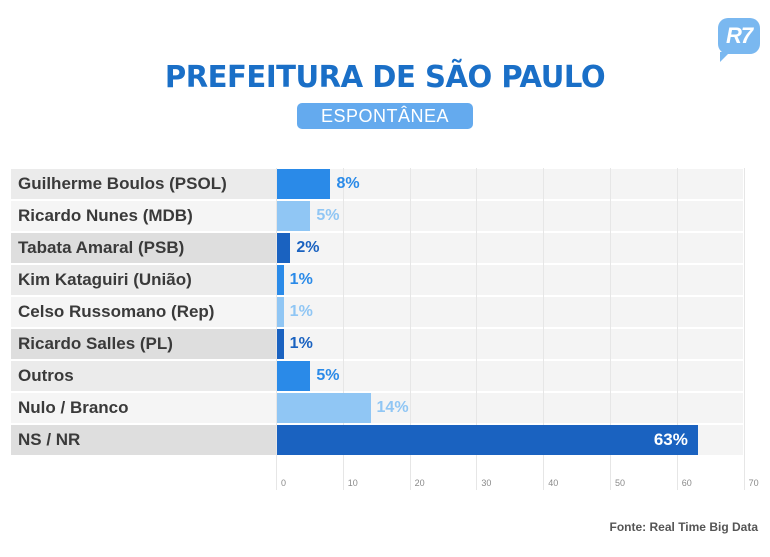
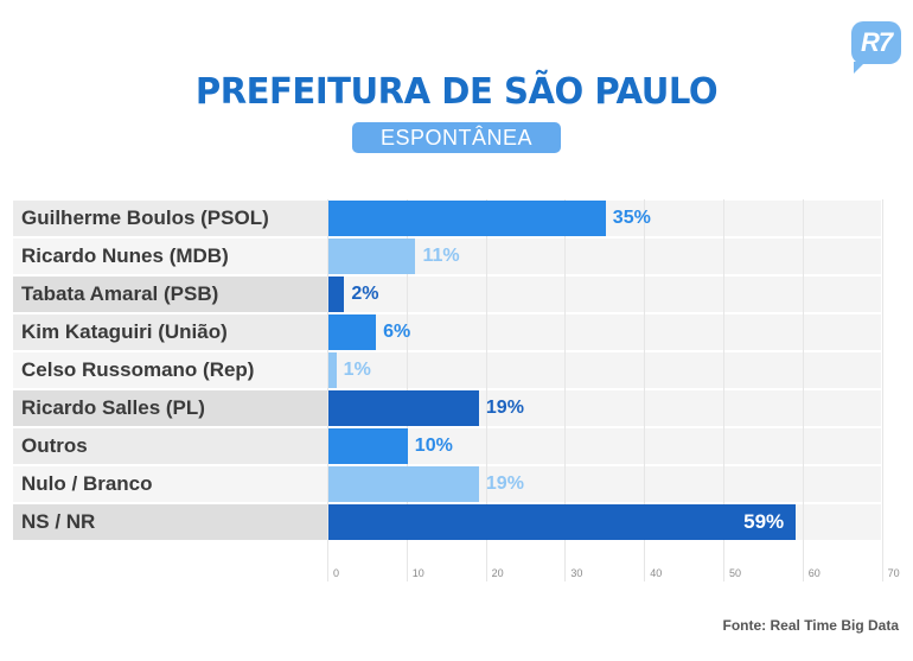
Guilherme Boulos (PSOL): 8% -> 35%
Ricardo Nunes (MDB): 5% -> 11%
Kim Kataguiri (União): 1% -> 6%
Ricardo Salles (PL): 1% -> 19%
Outros: 5% -> 10%
Nulo / Branco: 14% -> 19%
NS / NR: 63% -> 59%
